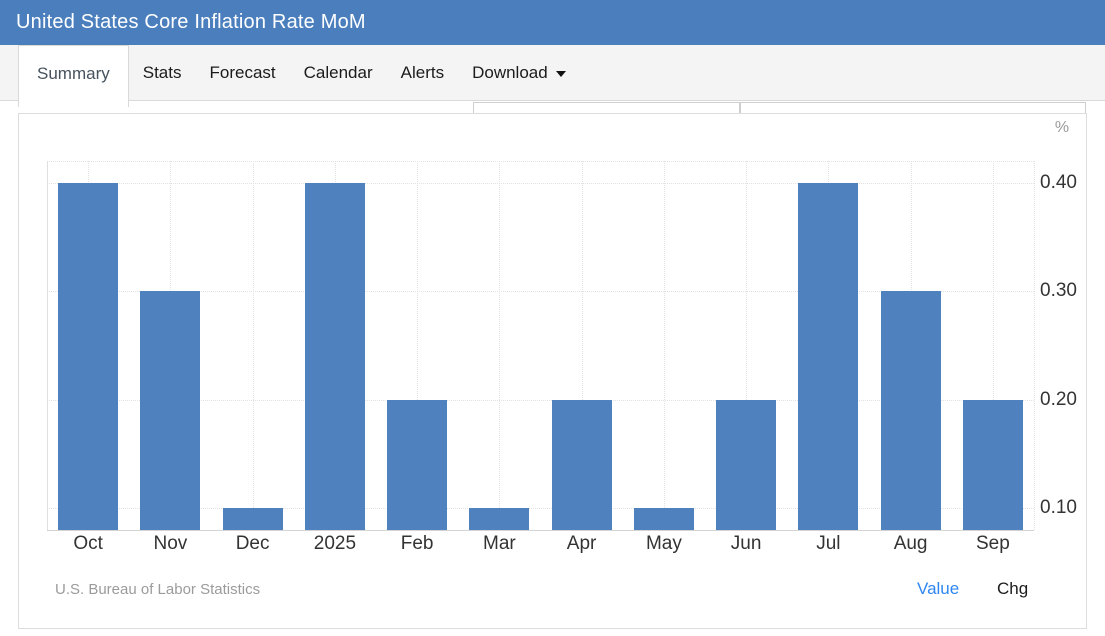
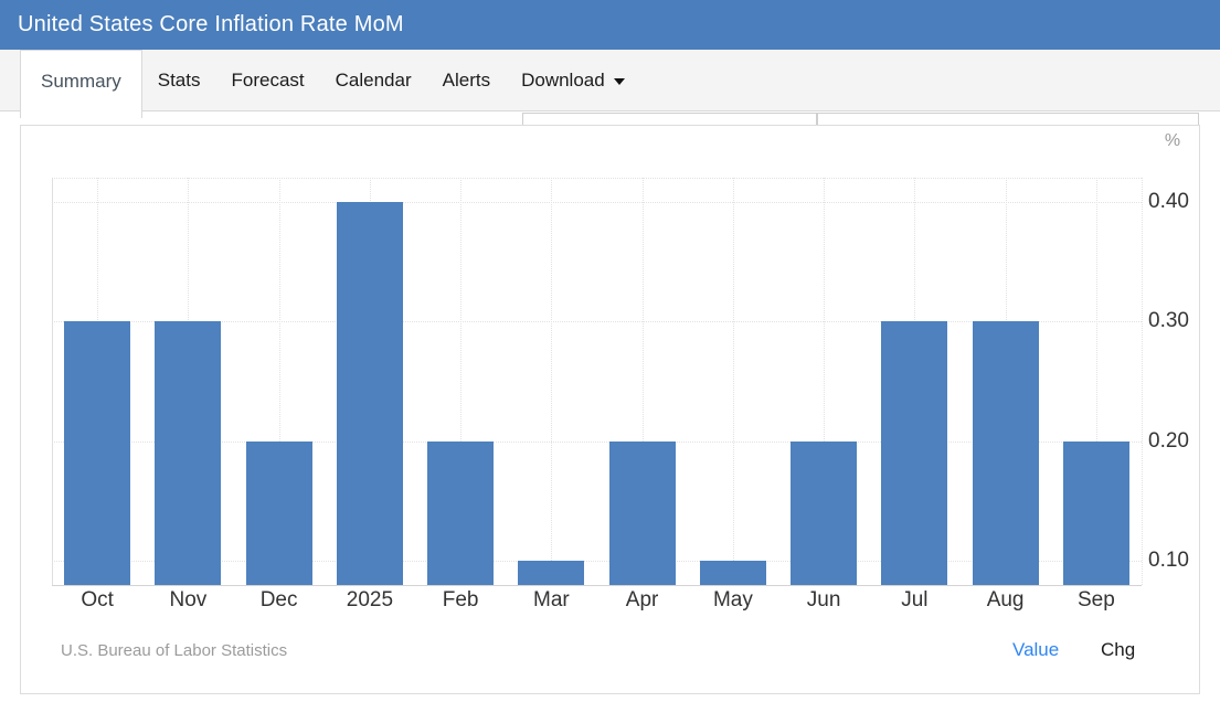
Oct: 0.4 -> 0.3
Dec: 0.1 -> 0.2
Jul: 0.4 -> 0.3
